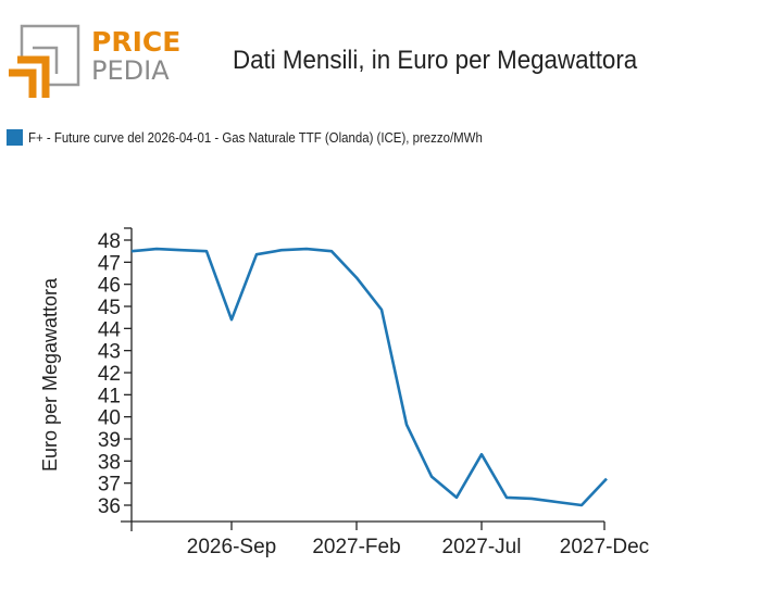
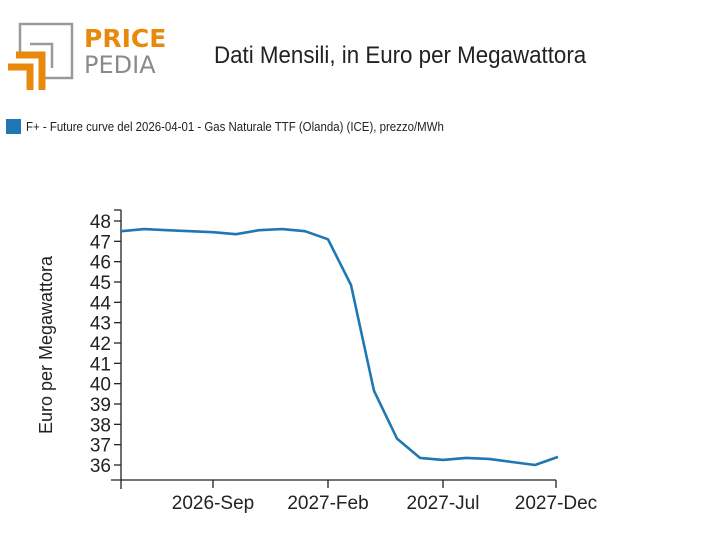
2026-Sep: 44.4 -> 47.5
2027-Feb: 46.3 -> 47.1
2027-Jul: 38.3 -> 36.2
2027-Dec: 37.2 -> 36.4
